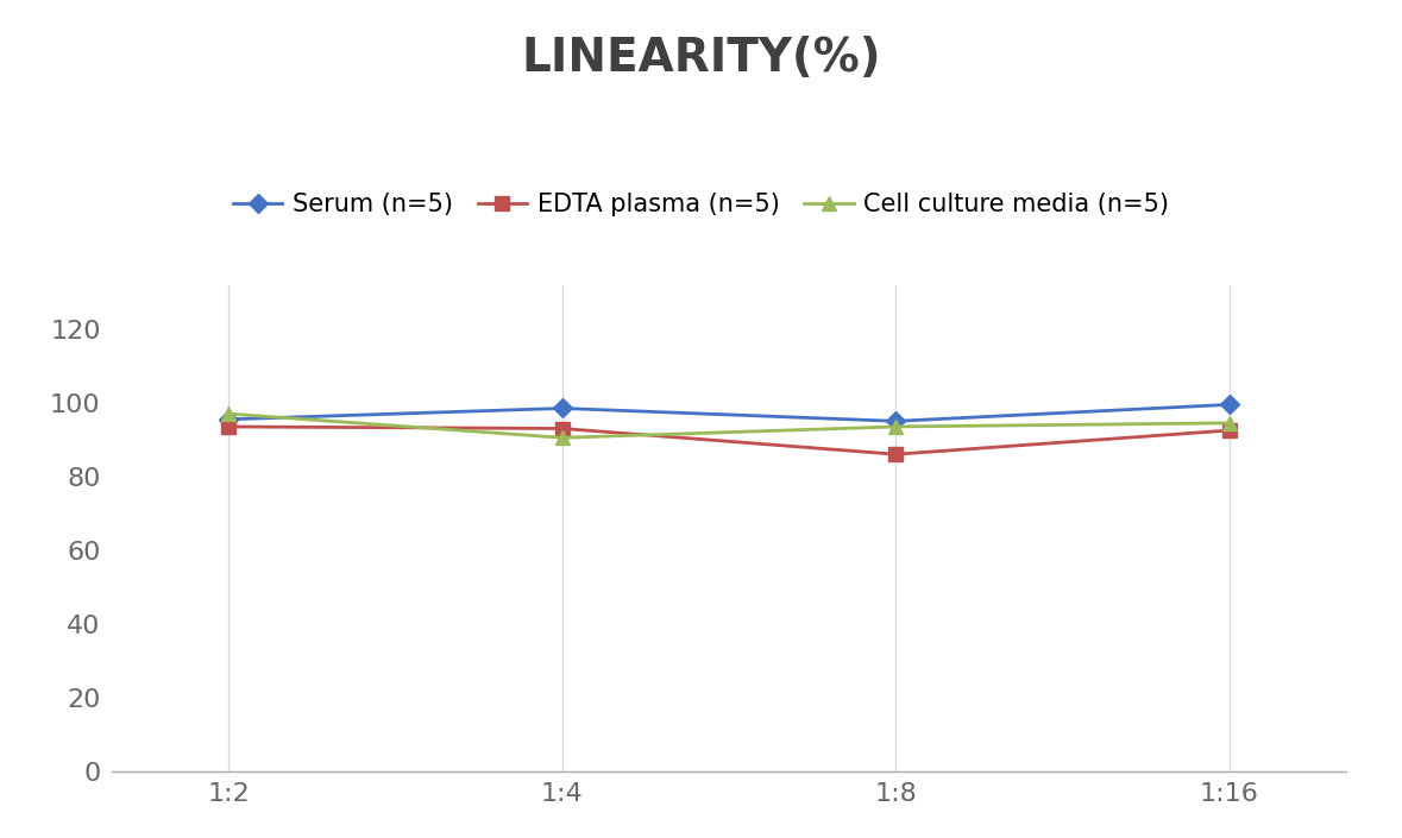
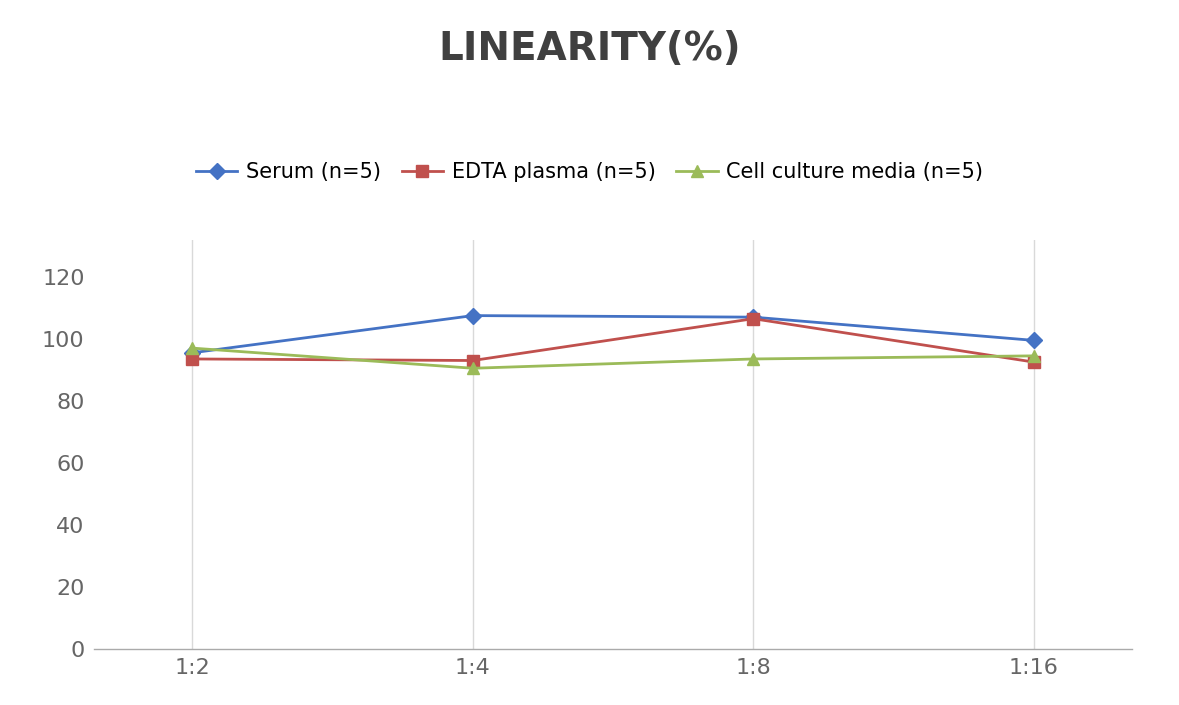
Serum (n=5)/1:4: 98.5 -> 107.5
Serum (n=5)/1:8: 95.0 -> 107.0
EDTA plasma (n=5)/1:8: 86.0 -> 106.5
